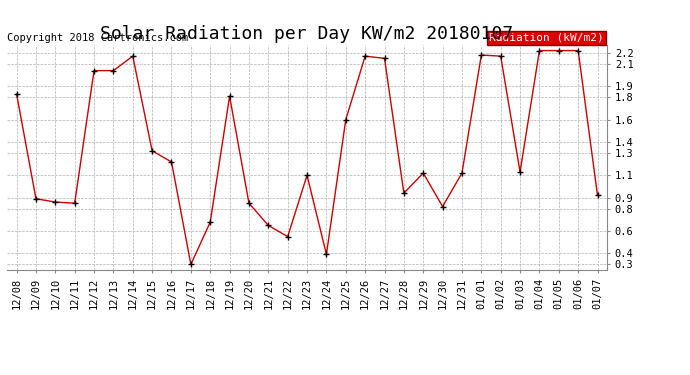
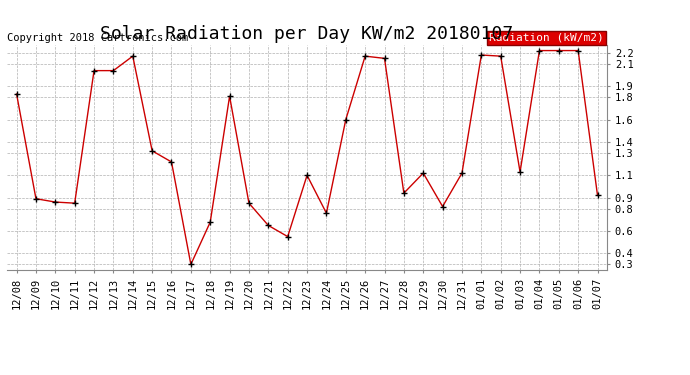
12/24: 0.39 -> 0.76
